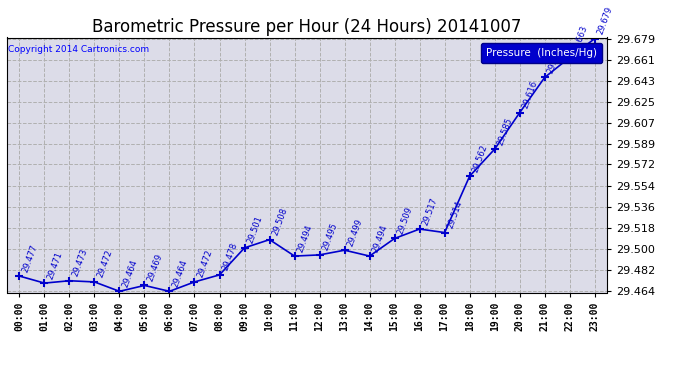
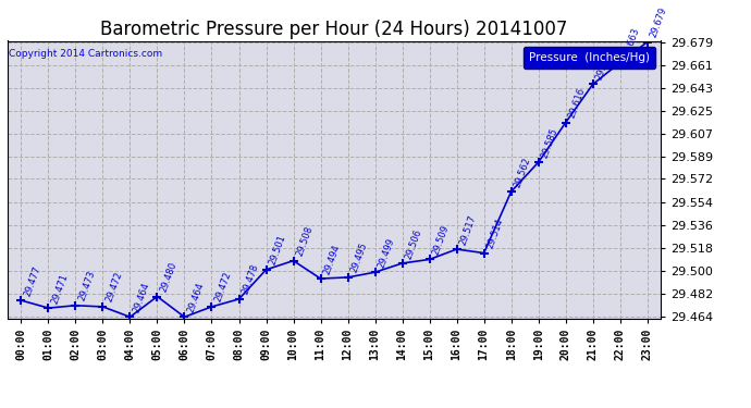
05:00: 29.469 -> 29.480
14:00: 29.494 -> 29.506
